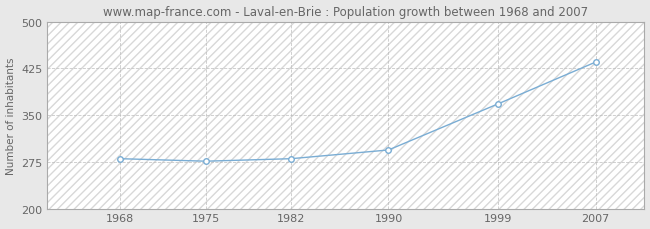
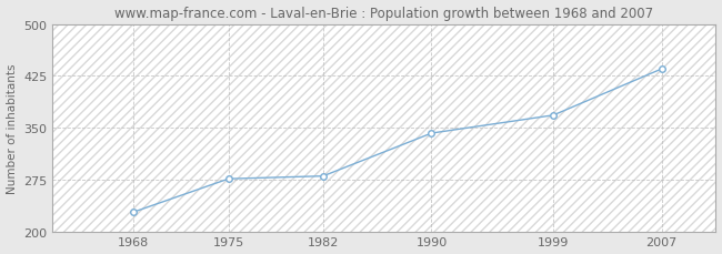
1968: 280 -> 228
1990: 294 -> 342
